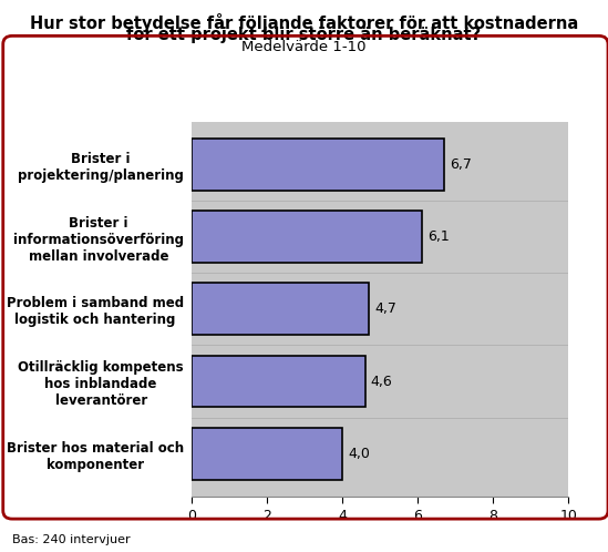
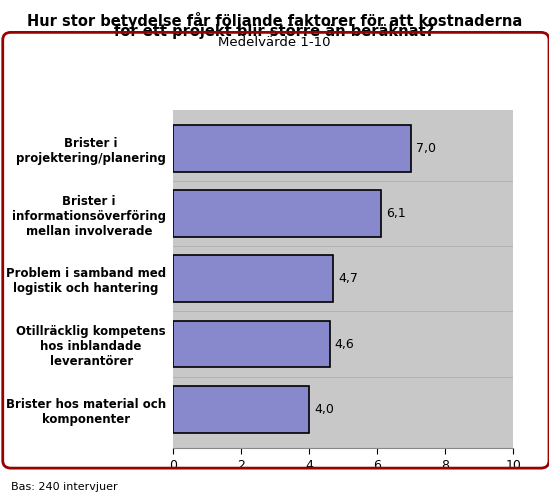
Brister i projektering/planering: 6,7 -> 7,0
